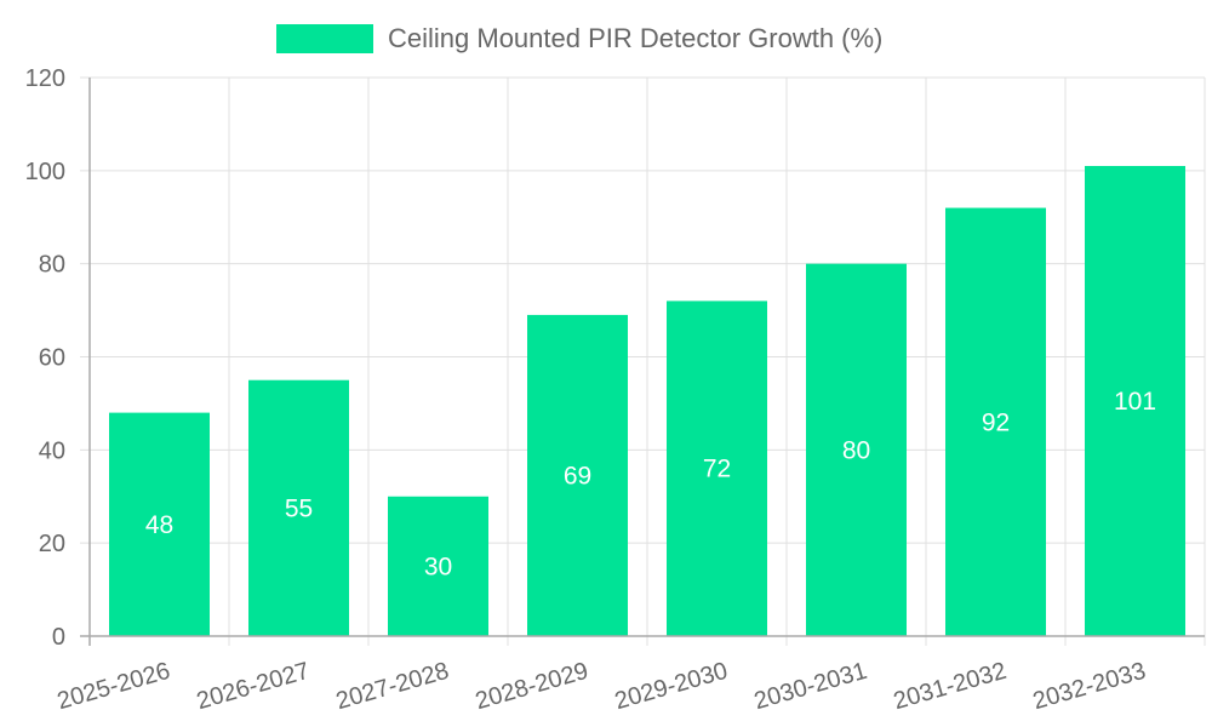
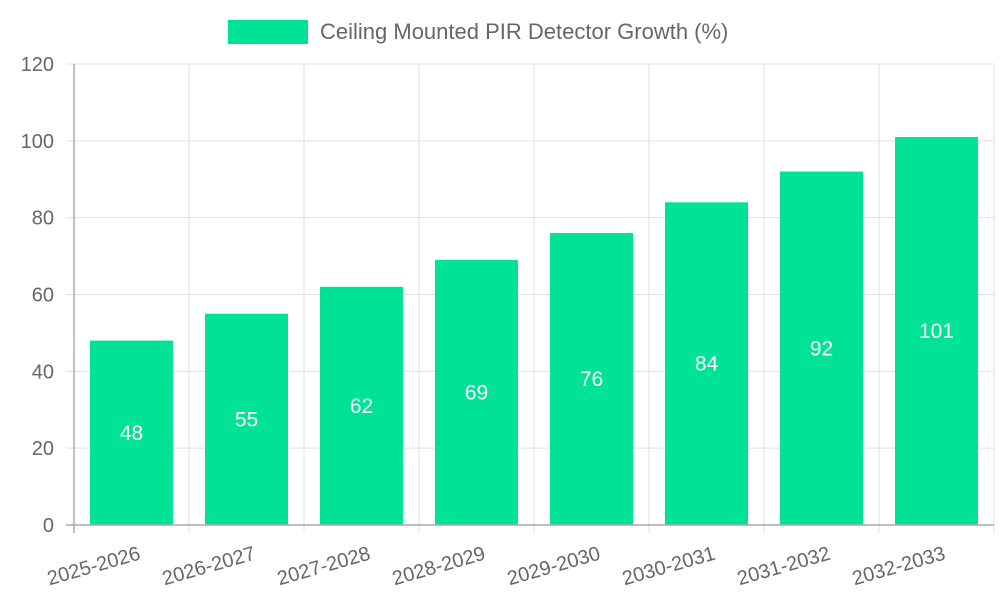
2027-2028: 30 -> 62
2029-2030: 72 -> 76
2030-2031: 80 -> 84
